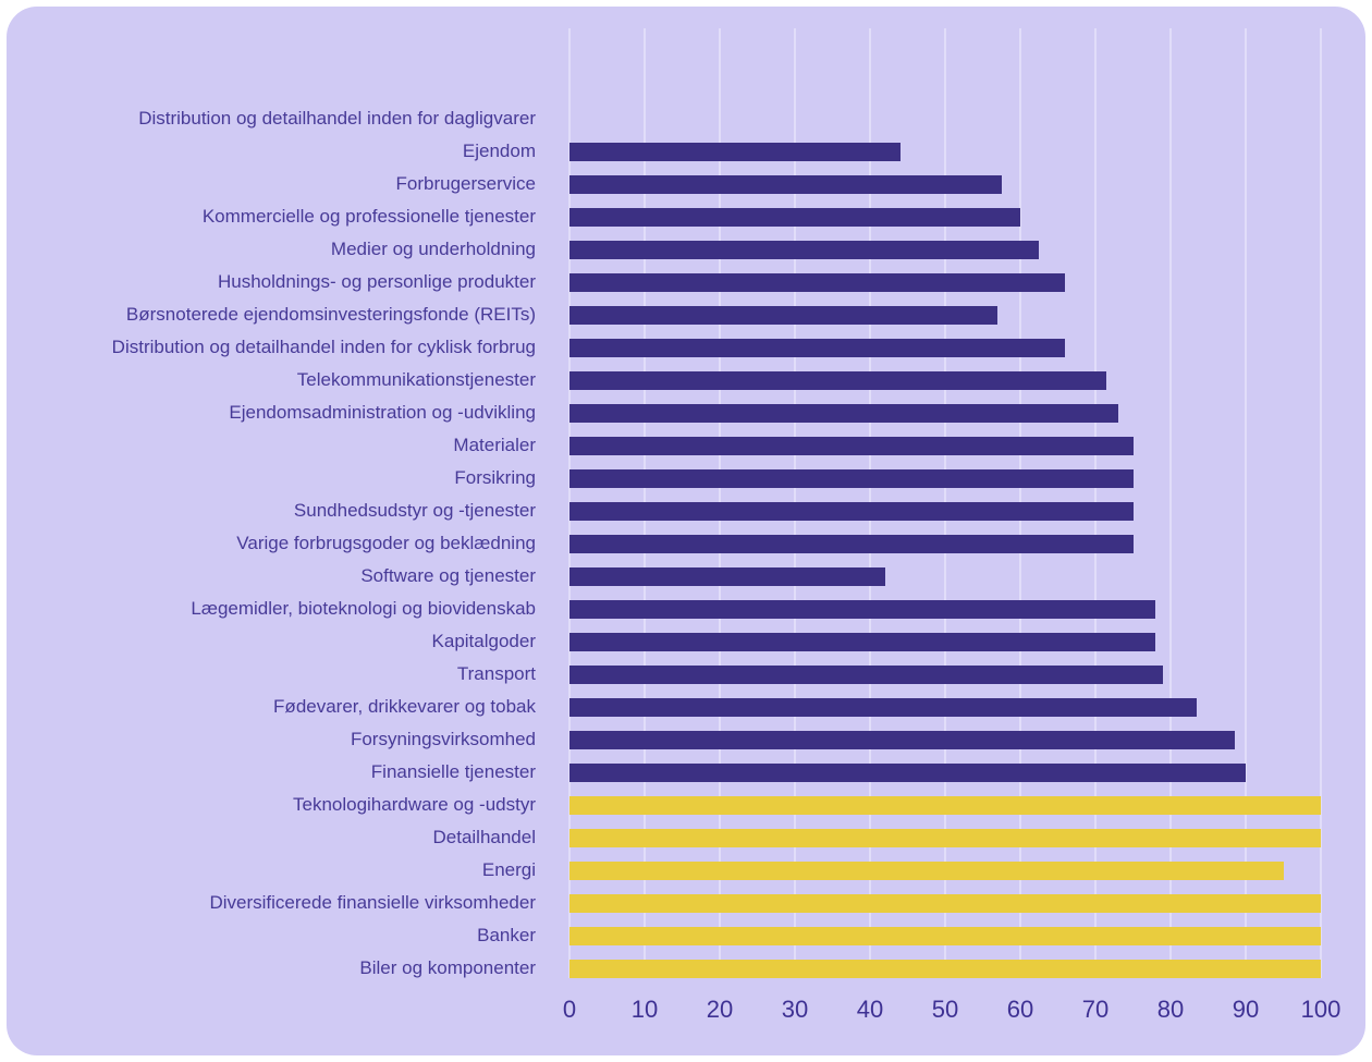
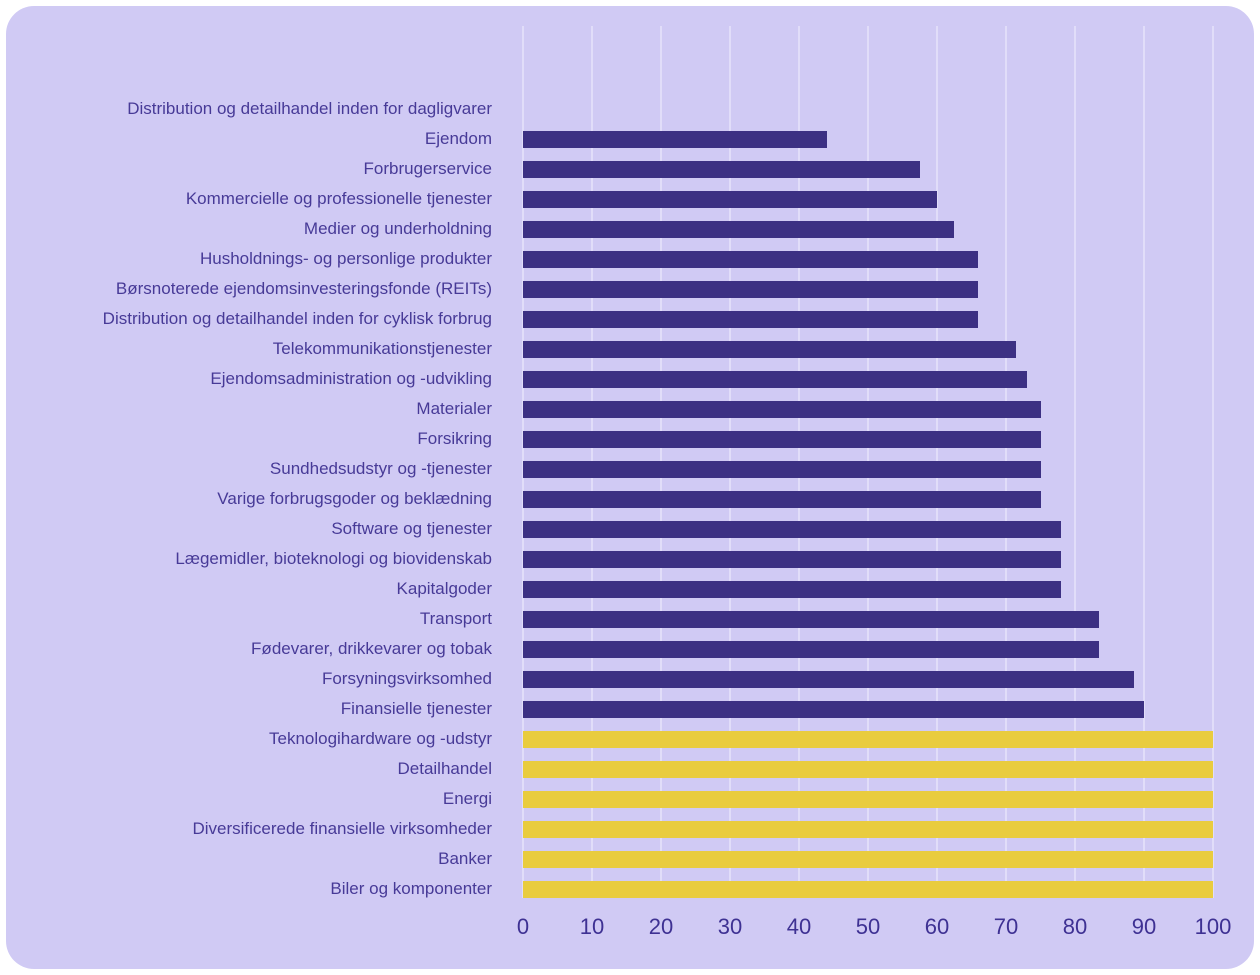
Børsnoterede ejendomsinvesteringsfonde (REITs): 57 -> 66
Software og tjenester: 42 -> 78
Transport: 79 -> 84
Energi: 95 -> 100
